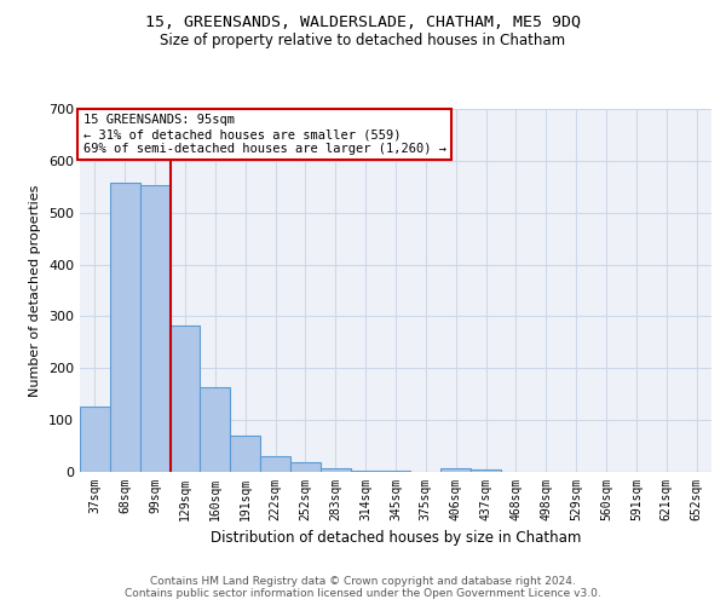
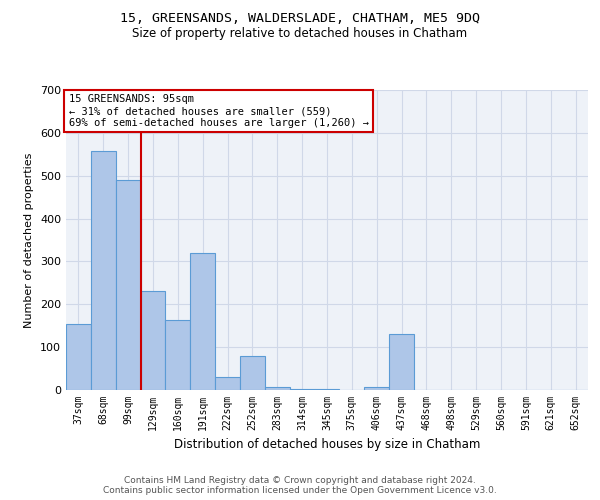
37sqm: 125 -> 155
99sqm: 553 -> 490
129sqm: 283 -> 230
191sqm: 70 -> 320
252sqm: 18 -> 80
437sqm: 5 -> 130
